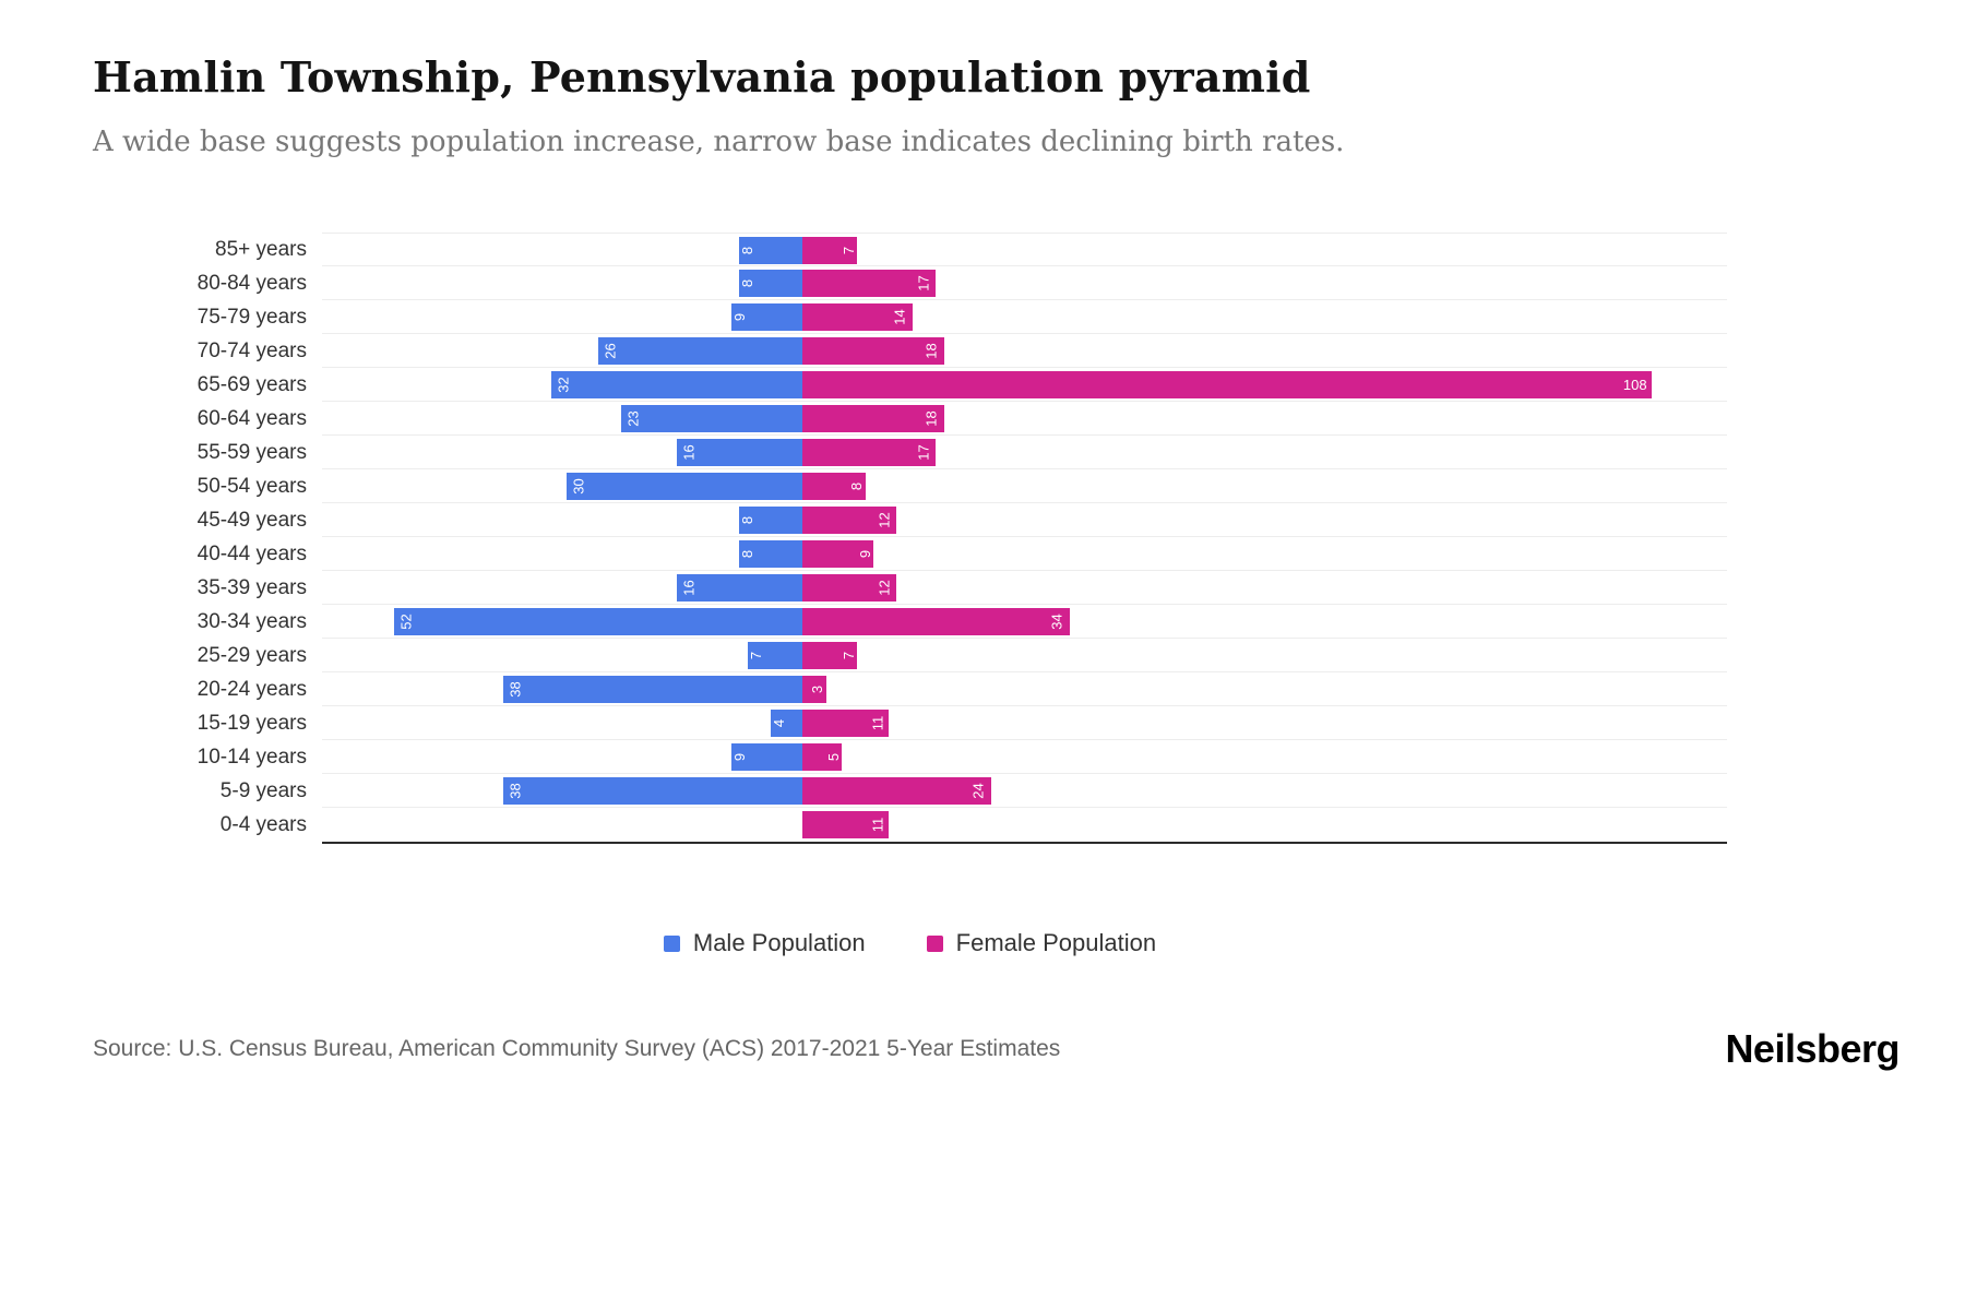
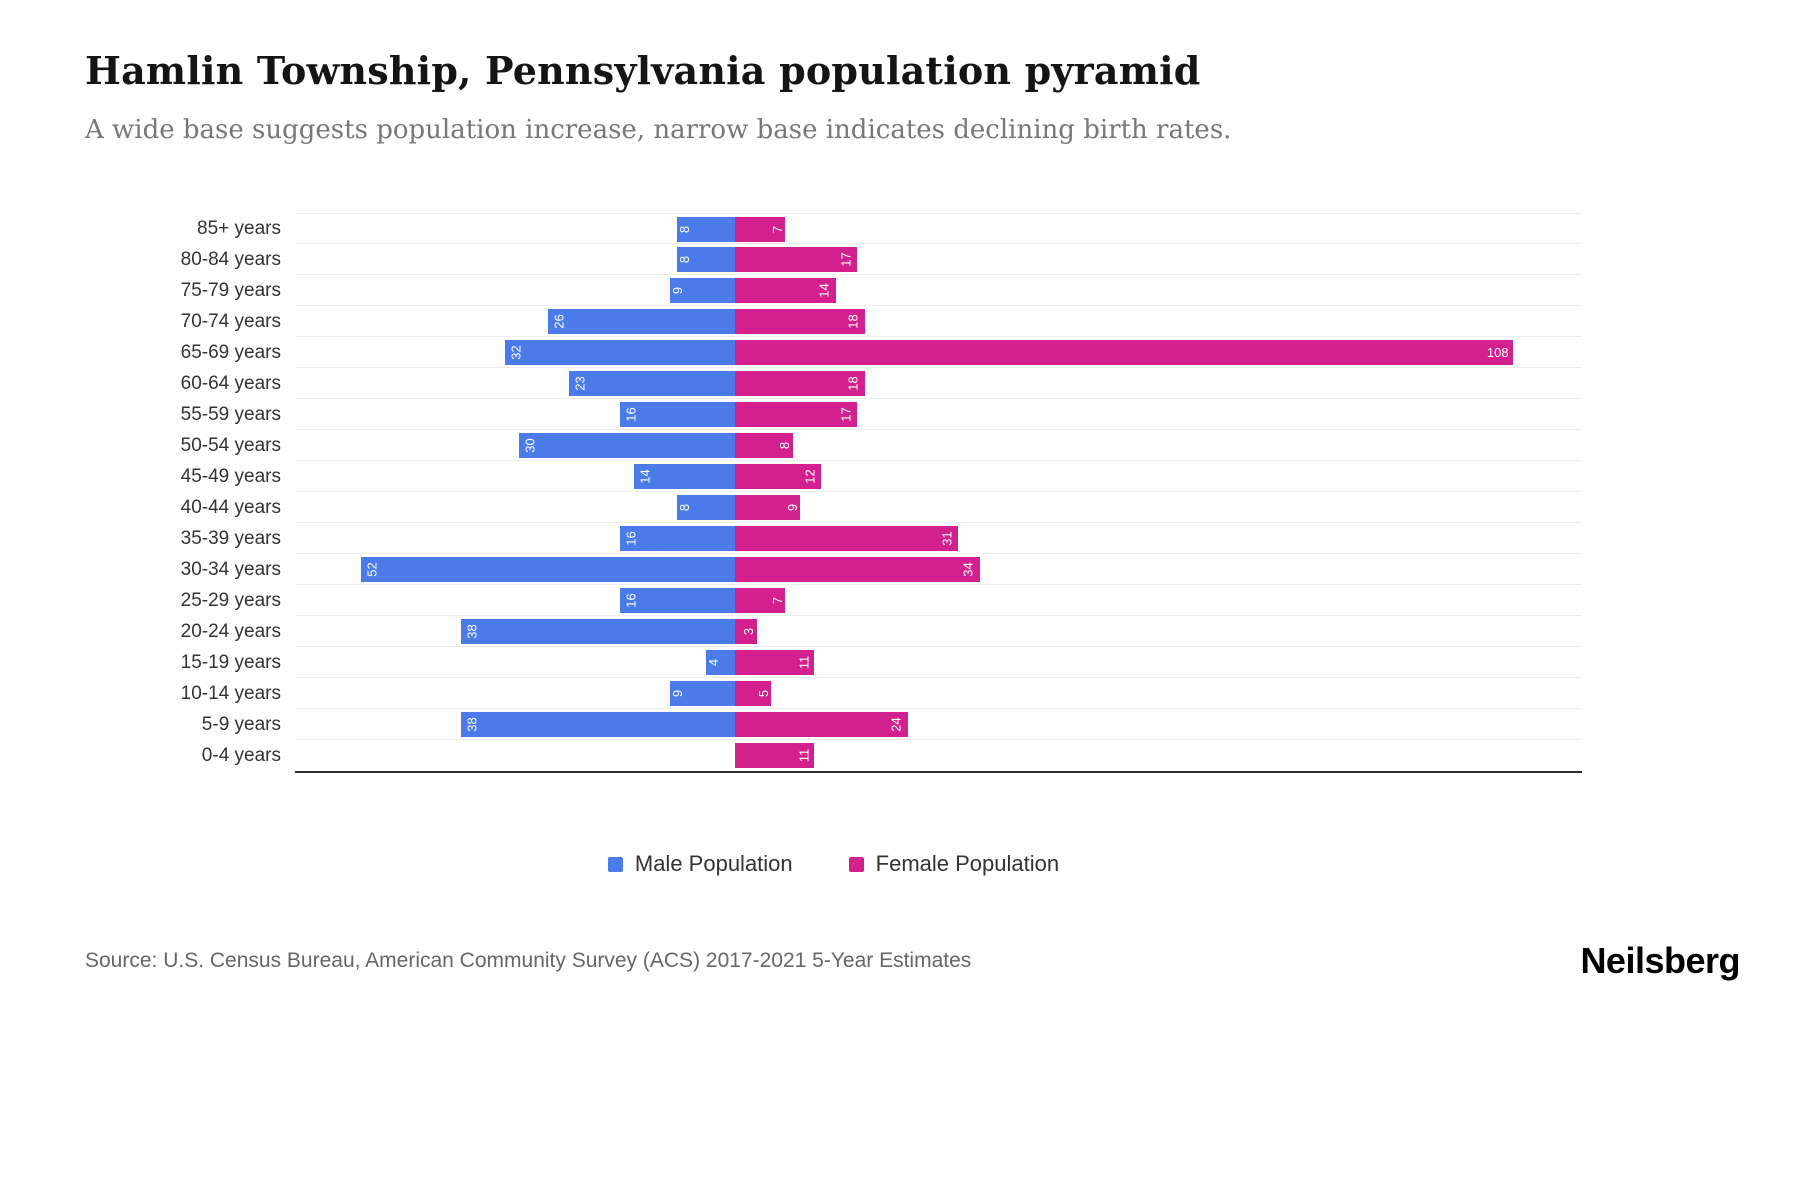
Male Population/45-49 years: 8 -> 14
Female Population/35-39 years: 12 -> 31
Male Population/25-29 years: 7 -> 16
